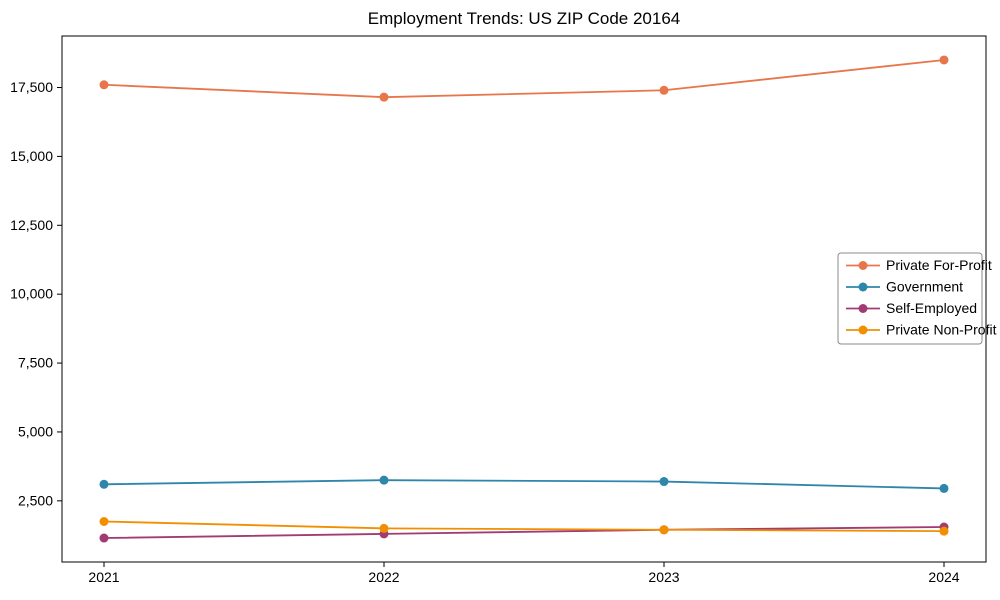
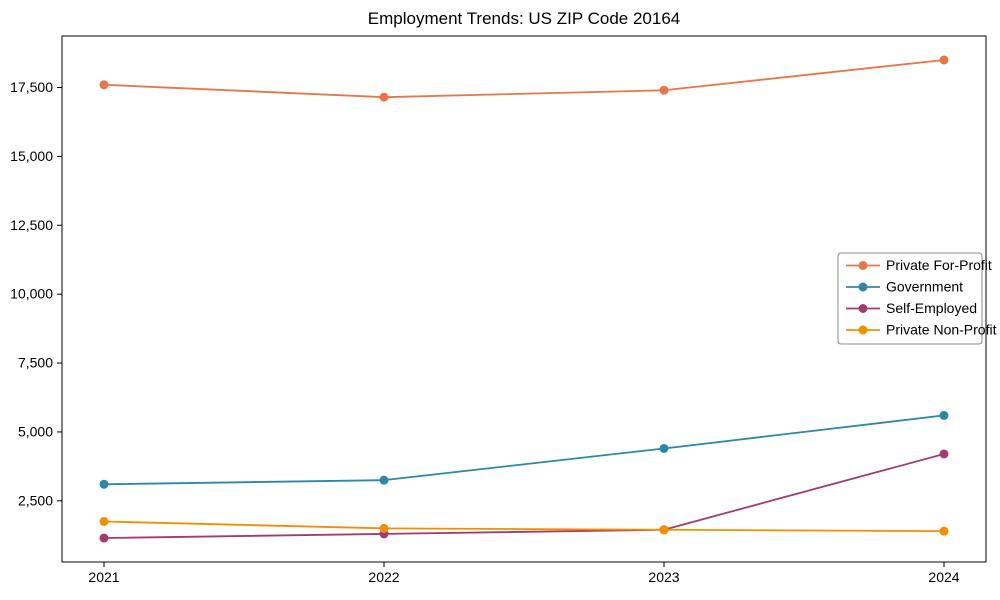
Government/2023: 3200 -> 4400
Government/2024: 3000 -> 5600
Self-Employed/2024: 1600 -> 4200
